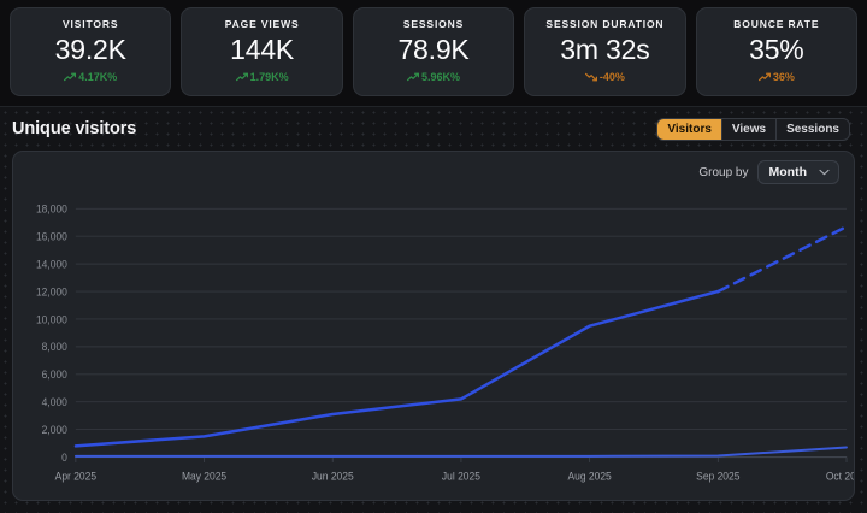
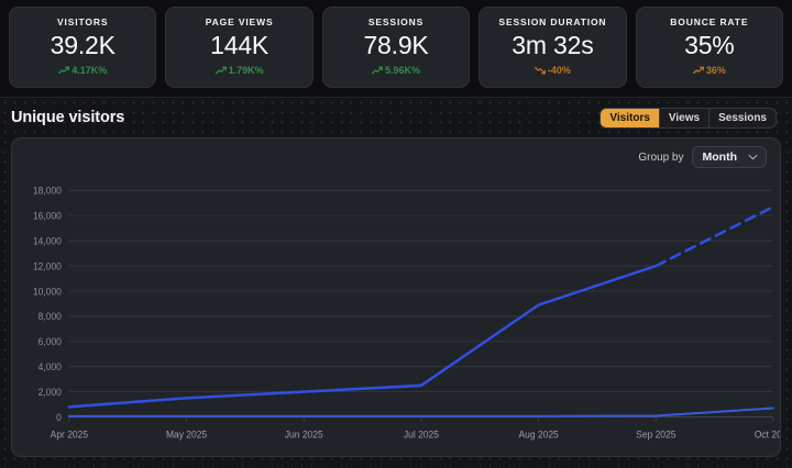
Visitors/Jun 2025: 3100 -> 2000
Visitors/Jul 2025: 4200 -> 2500
Visitors/Aug 2025: 9500 -> 8900
